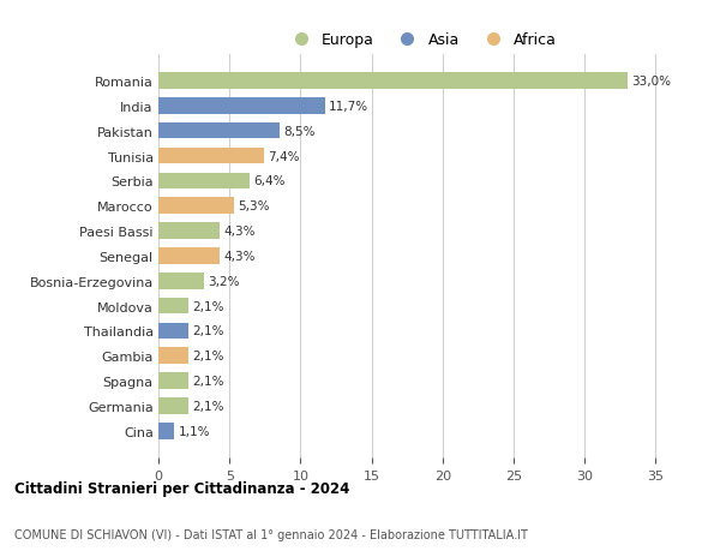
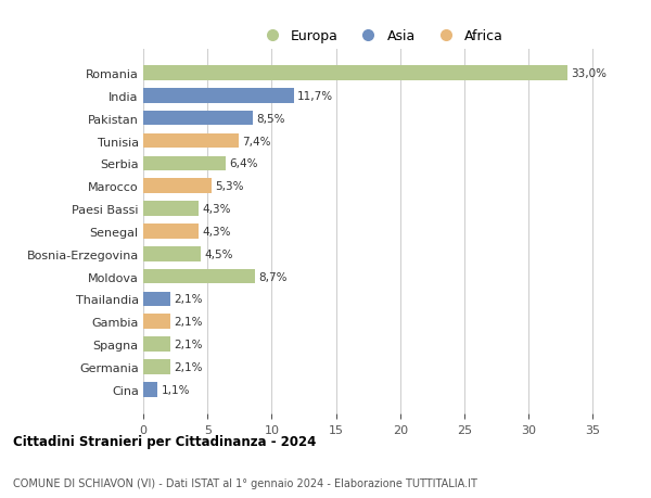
Bosnia-Erzegovina: 3,2% -> 4,5%
Moldova: 2,1% -> 8,7%
